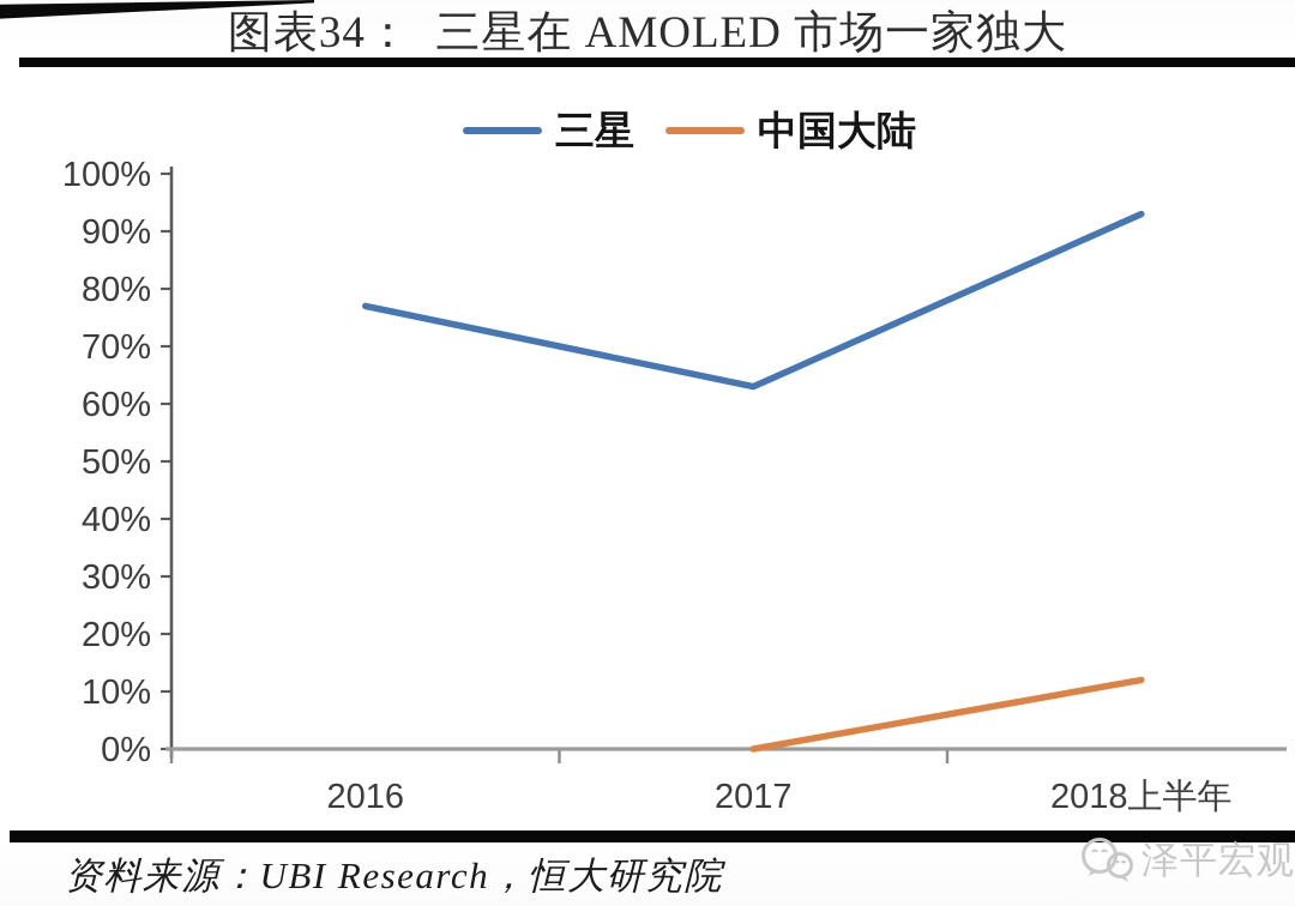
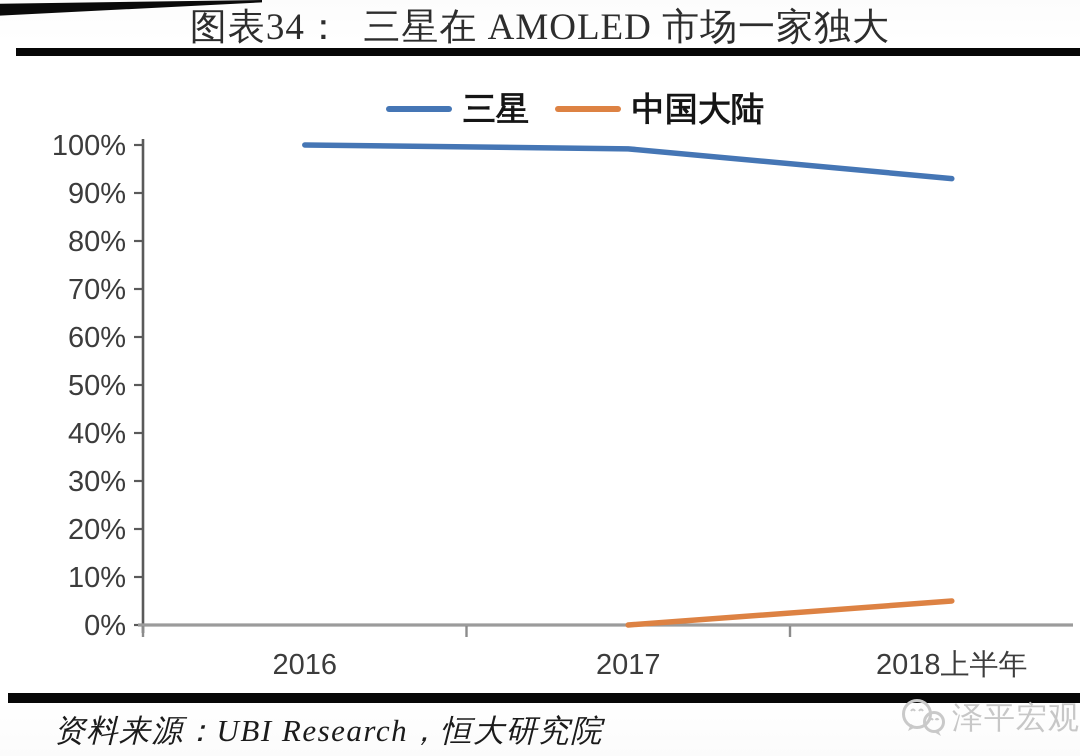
三星/2016: 77% -> 100%
三星/2017: 63% -> 99%
中国大陆/2018上半年: 12% -> 5%
